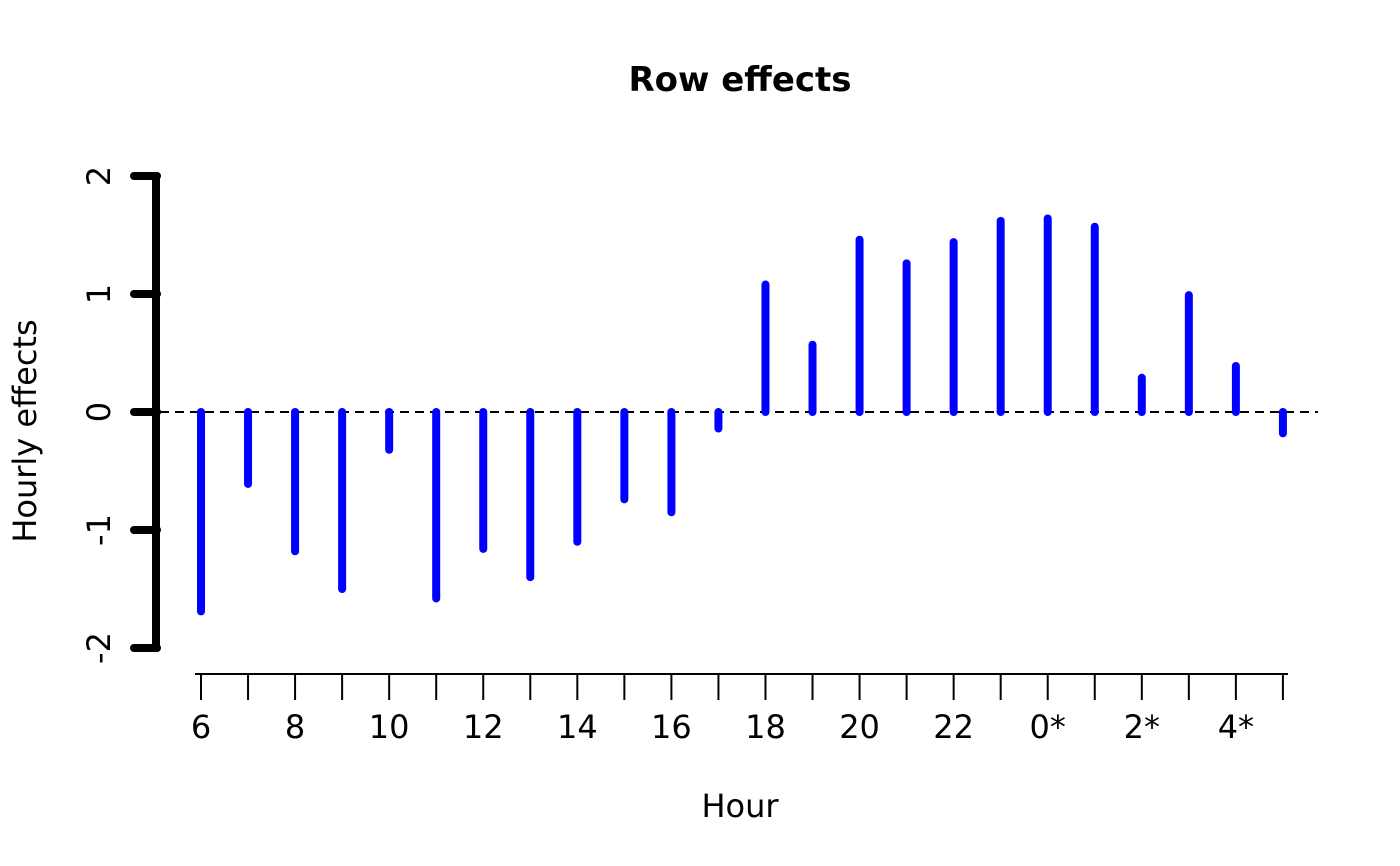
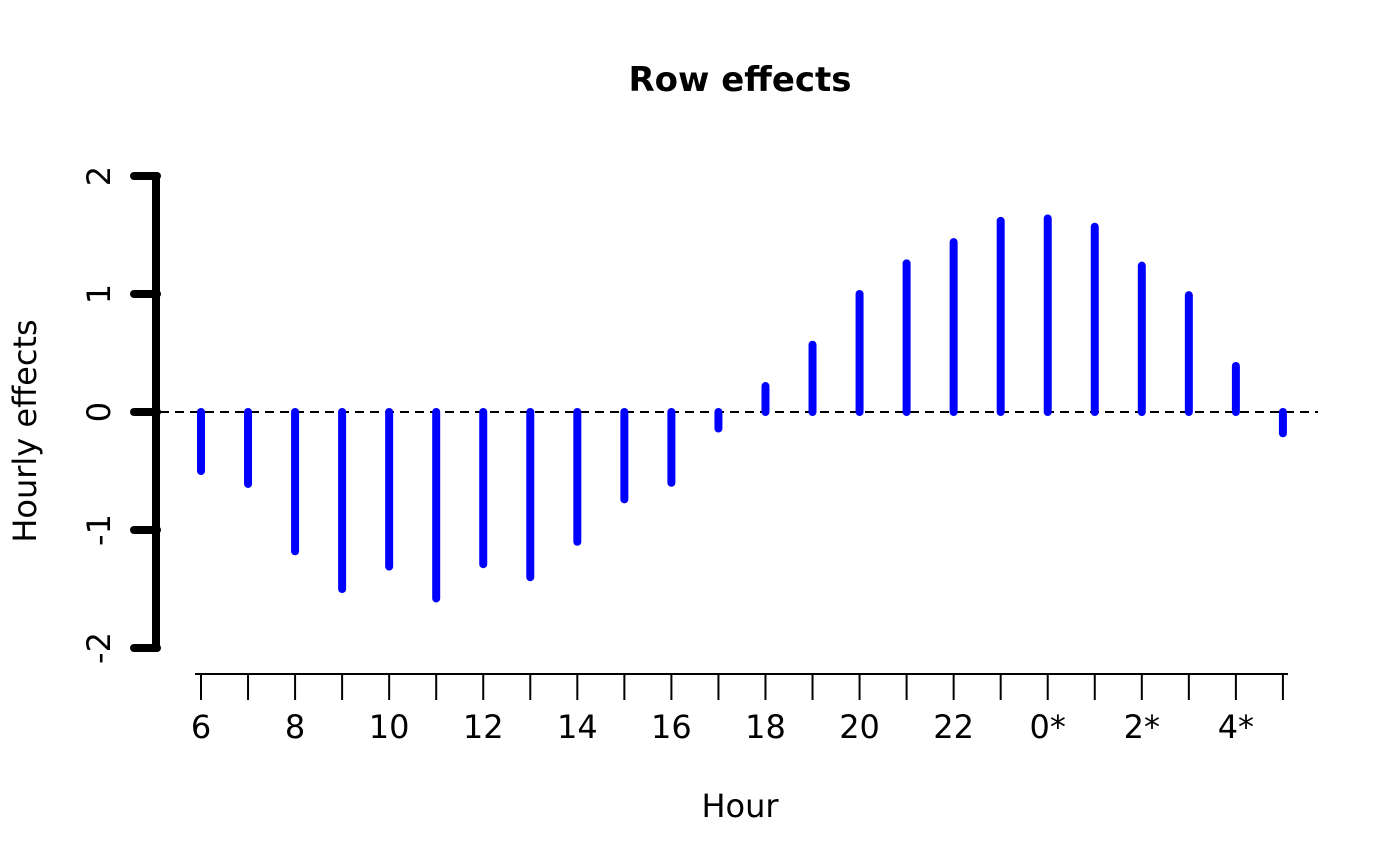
6: -1.69 -> -0.50
10: -0.32 -> -1.31
12: -1.16 -> -1.29
16: -0.85 -> -0.60
18: 1.08 -> 0.22
20: 1.46 -> 1.00
2*: 0.29 -> 1.24
